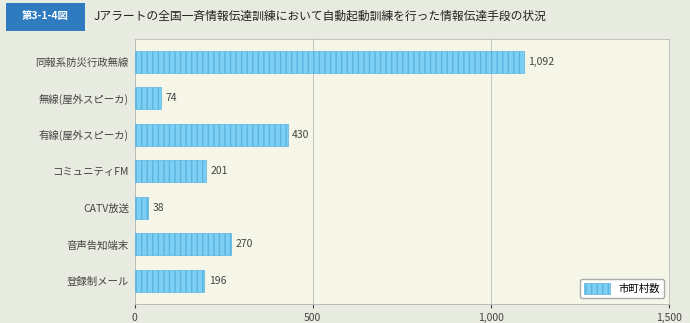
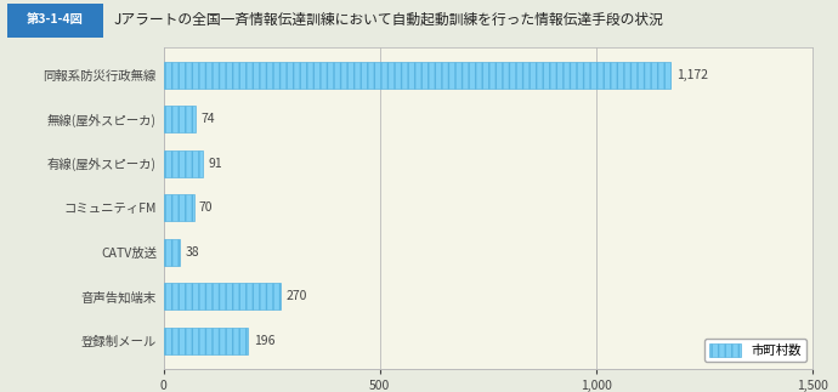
同報系防災行政無線: 1,092 -> 1,172
有線(屋外スピーカ): 430 -> 91
コミュニティFM: 201 -> 70
